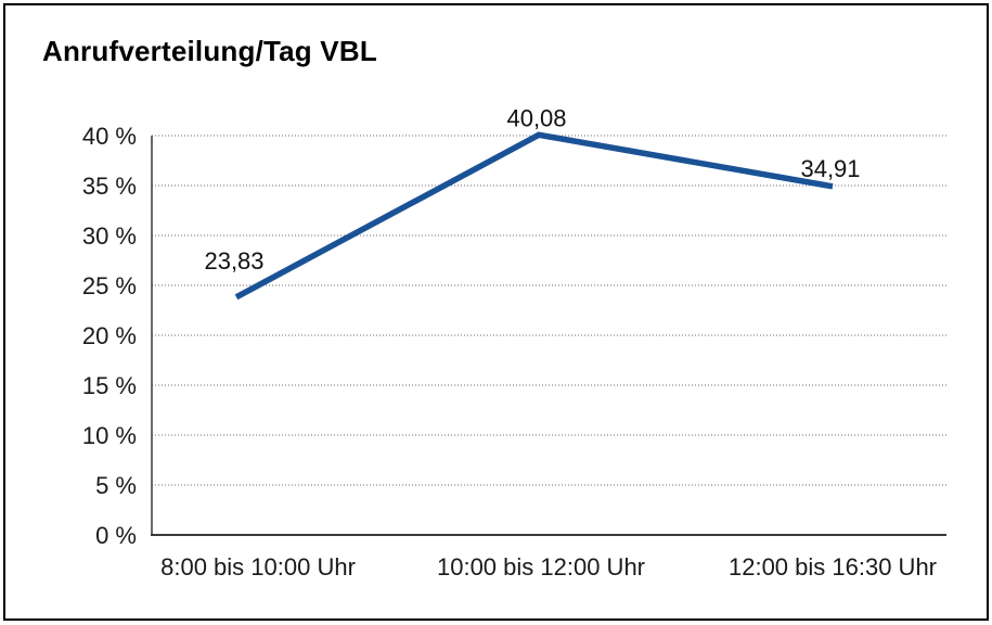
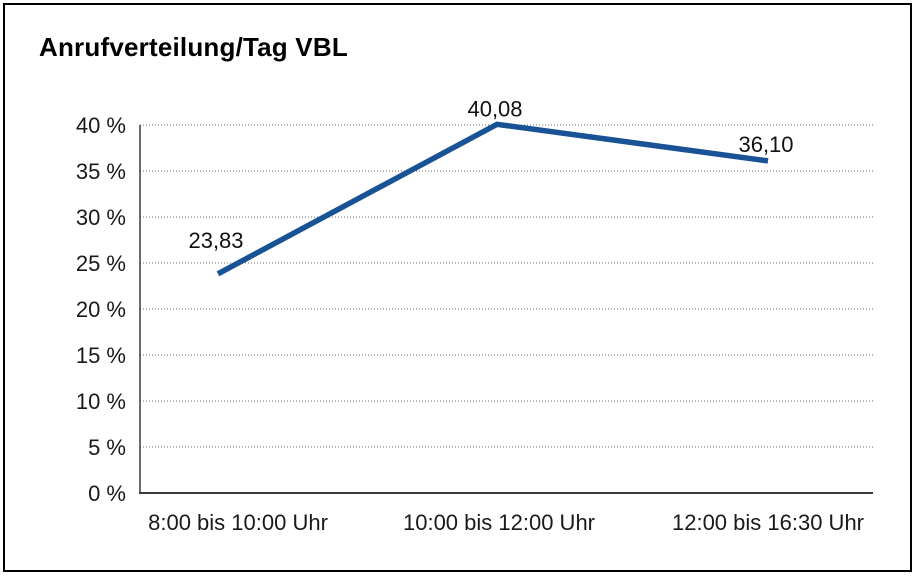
12:00 bis 16:30 Uhr: 34,91 -> 36,10
